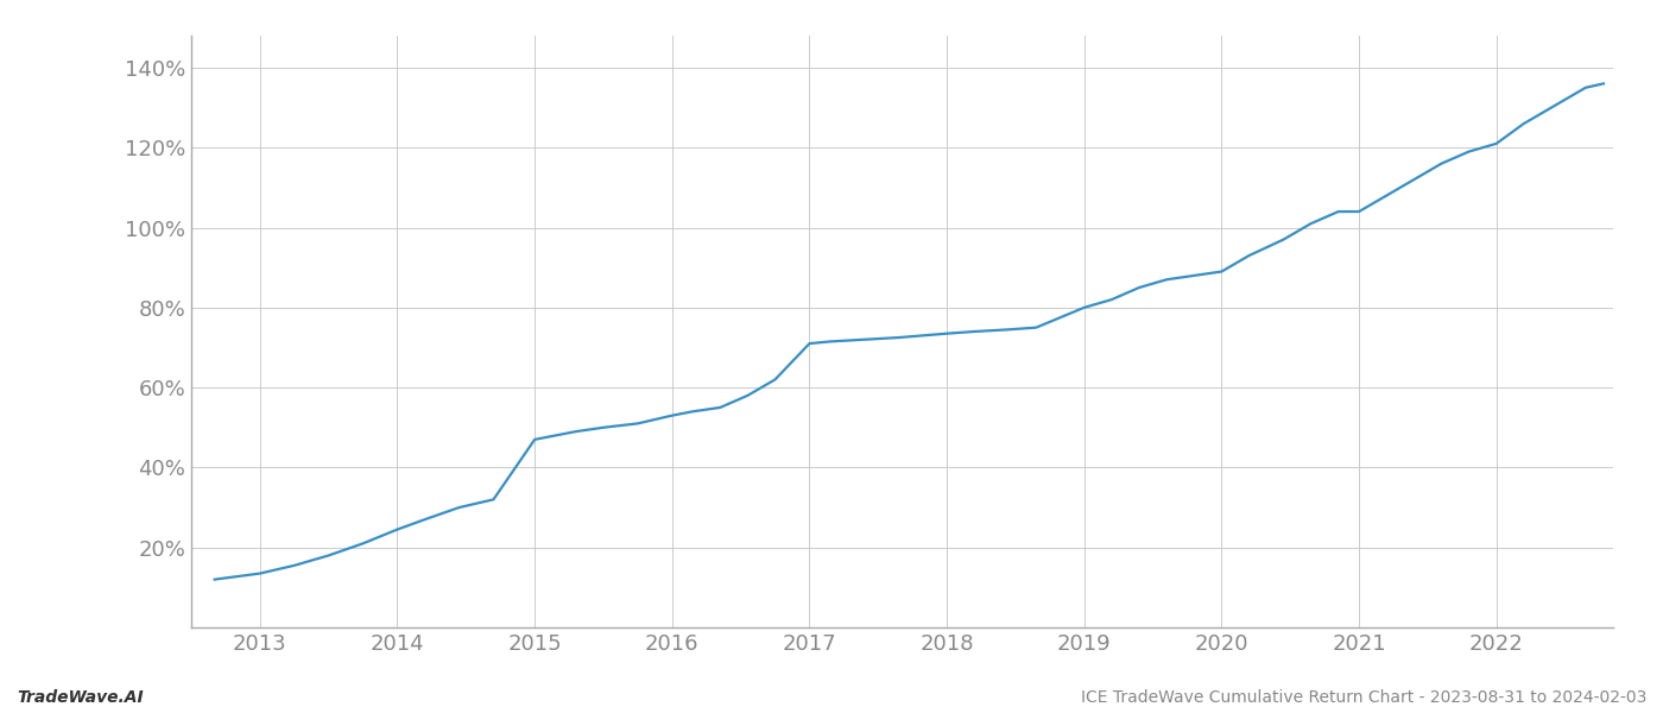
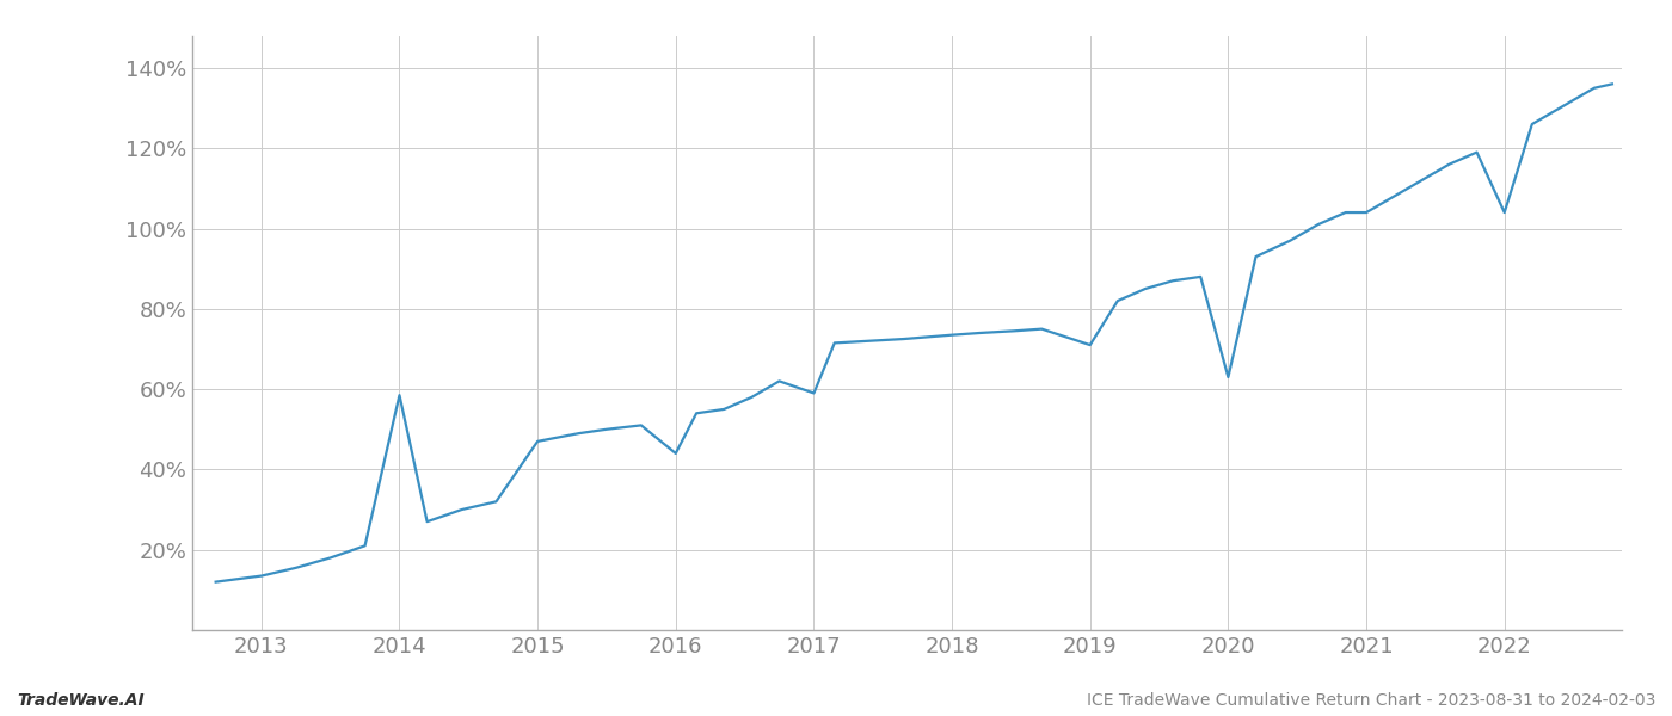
2014: 24.5% -> 58.5%
2016: 53.0% -> 44.0%
2017: 71.0% -> 59.0%
2019: 80.0% -> 71.0%
2020: 89.0% -> 63.0%
2022: 121.0% -> 104.0%
